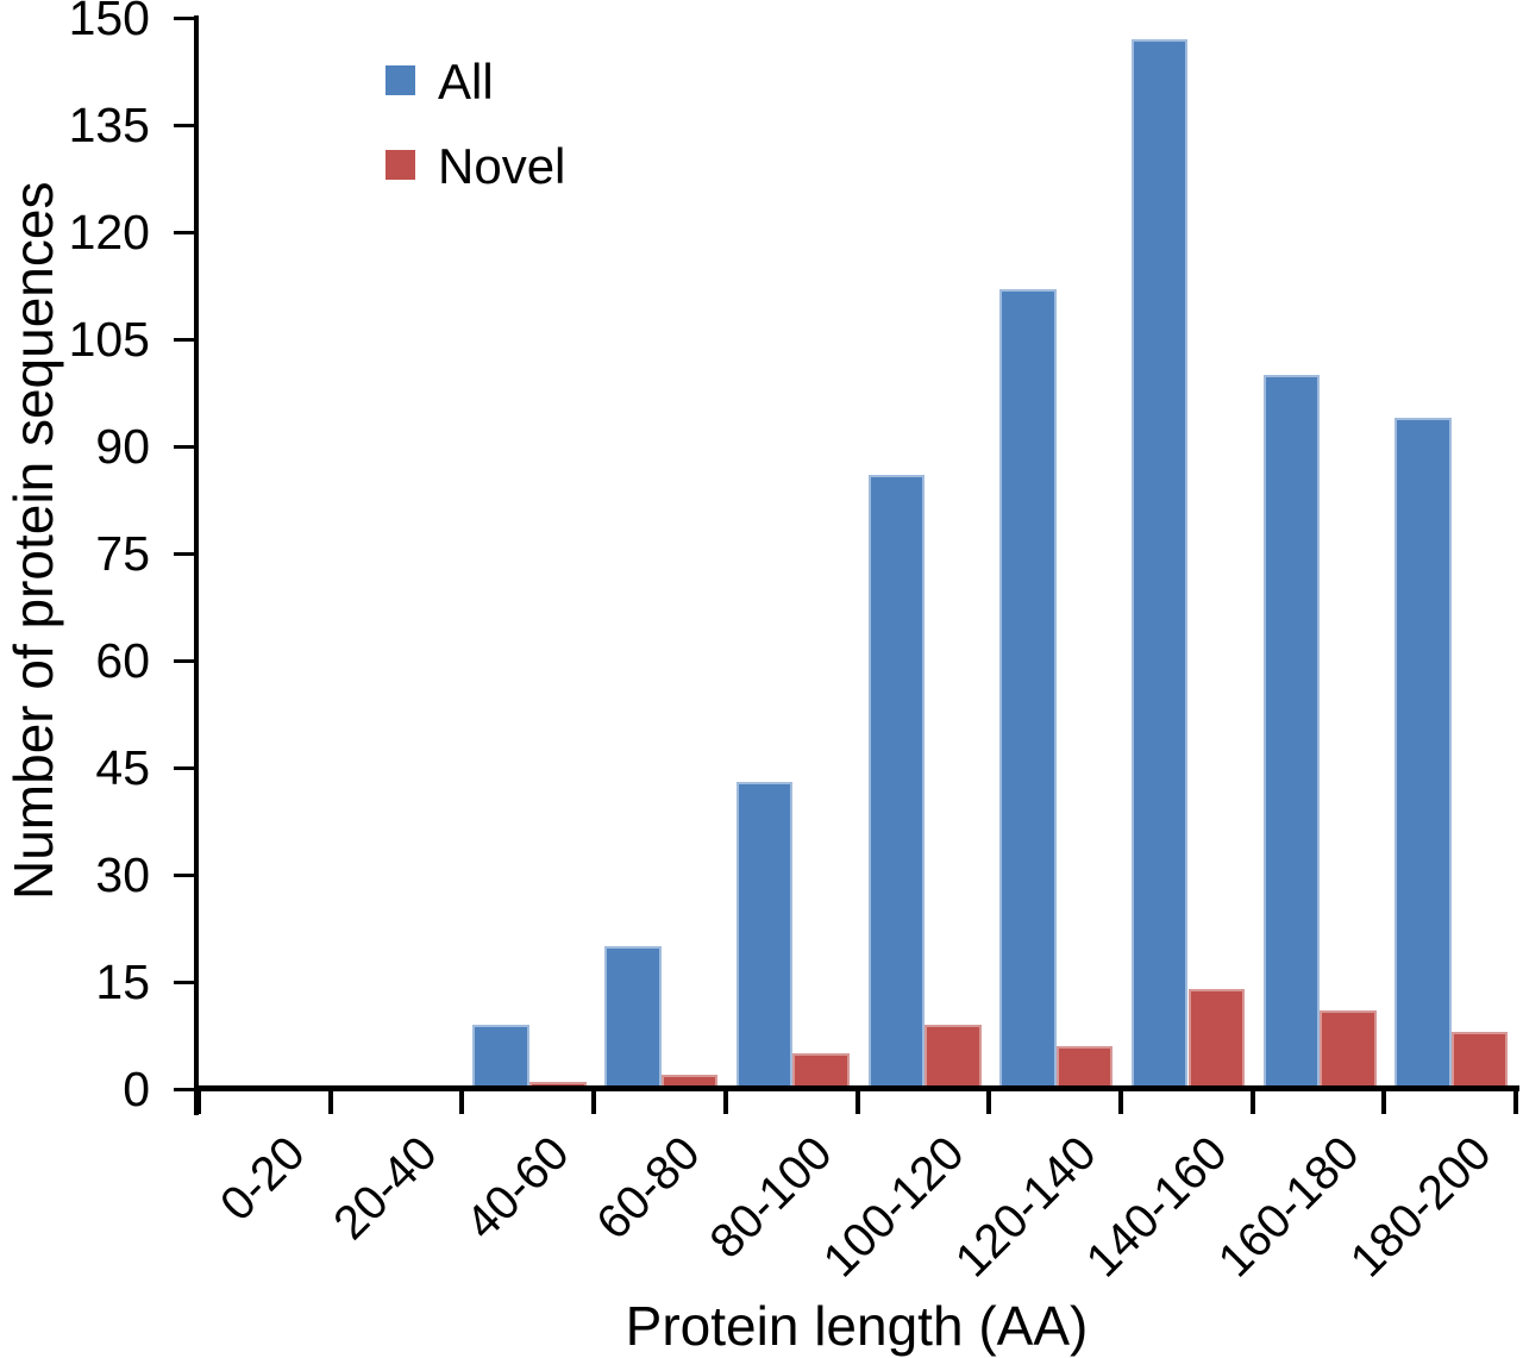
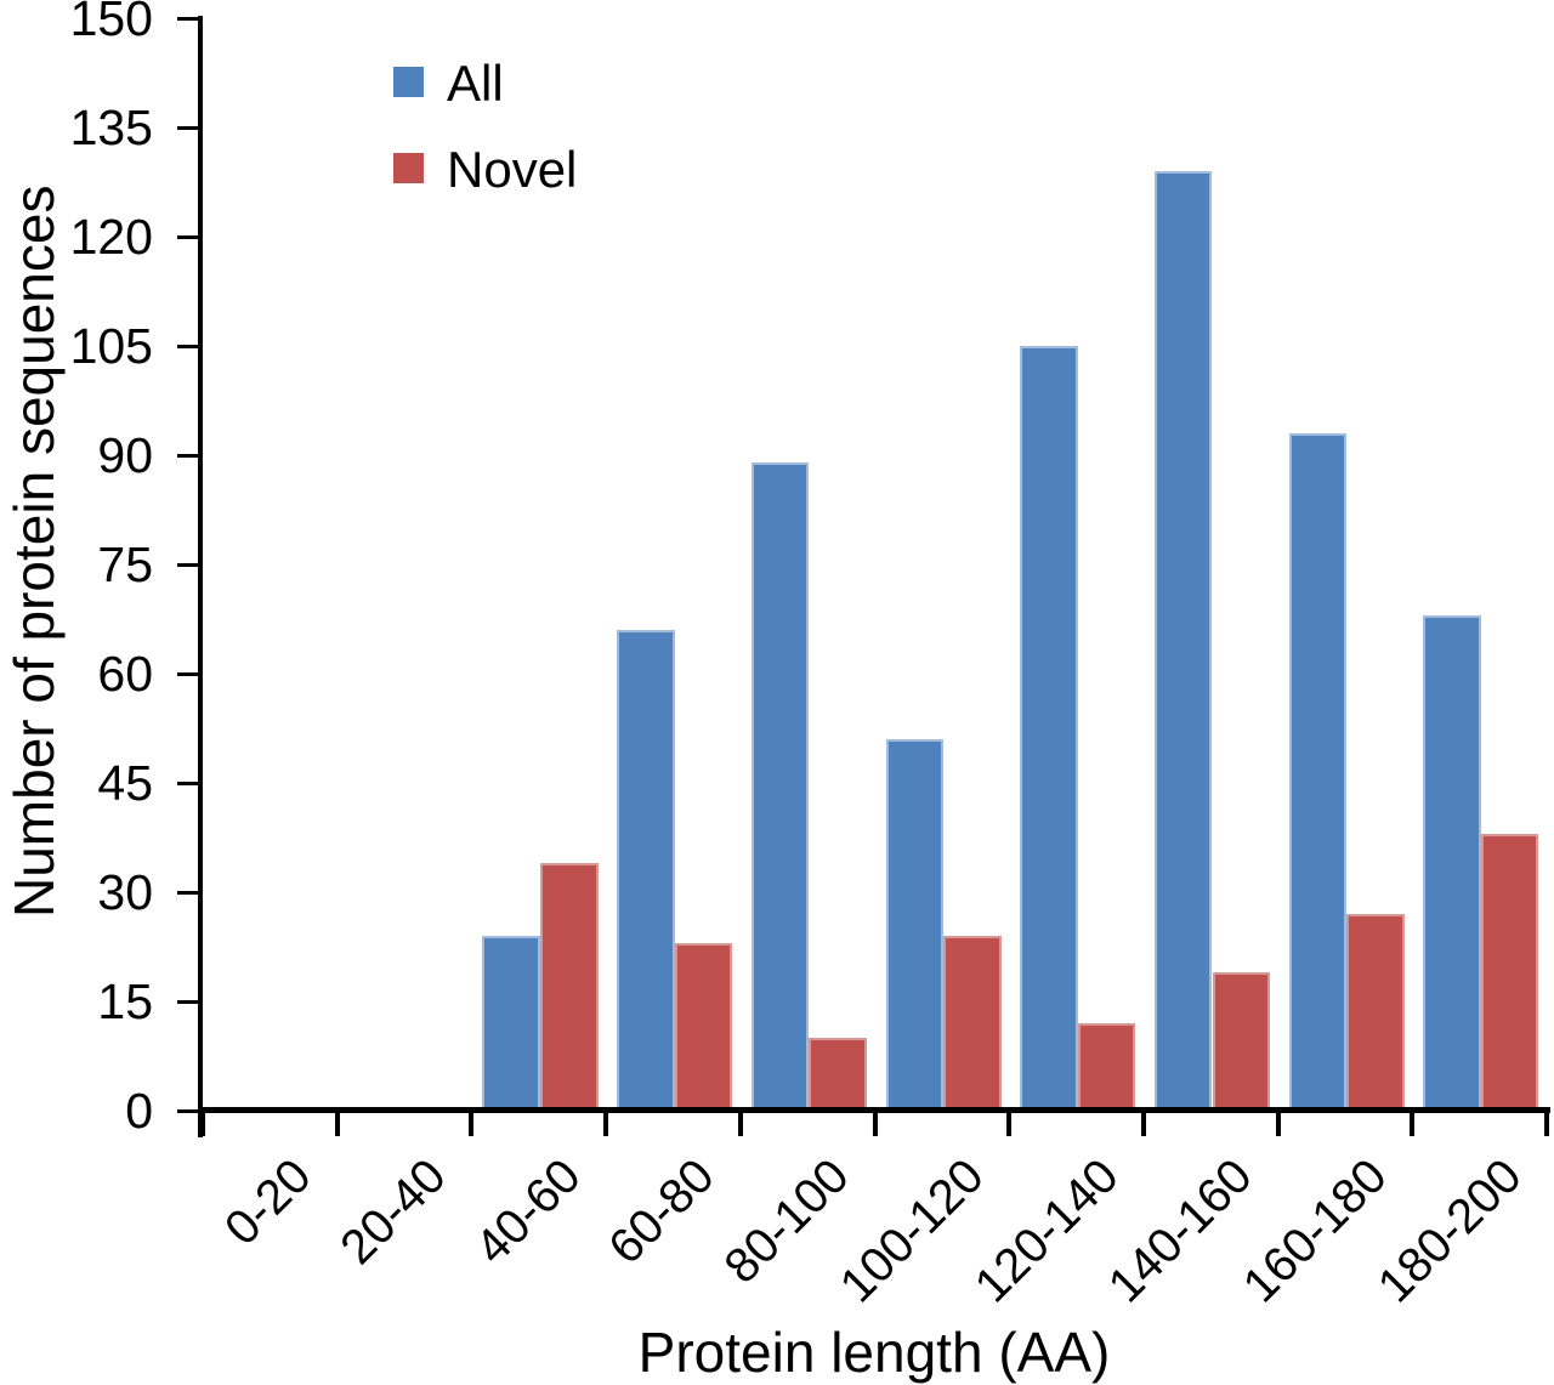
All/40-60: 9 -> 24
Novel/40-60: 1 -> 34
All/60-80: 20 -> 66
Novel/60-80: 2 -> 23
All/80-100: 43 -> 89
Novel/80-100: 5 -> 10
All/100-120: 86 -> 51
Novel/100-120: 9 -> 24
All/120-140: 112 -> 105
Novel/120-140: 6 -> 12
All/140-160: 147 -> 129
Novel/140-160: 14 -> 19
All/160-180: 100 -> 93
Novel/160-180: 11 -> 27
All/180-200: 94 -> 68
Novel/180-200: 8 -> 38
